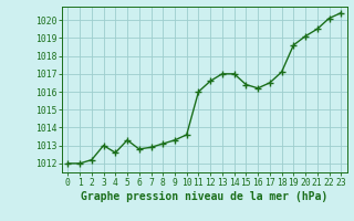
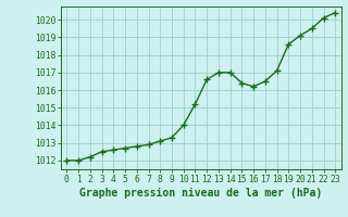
3: 1013.0 -> 1012.5
5: 1013.3 -> 1012.7
10: 1013.6 -> 1014.0
11: 1016.0 -> 1015.2
